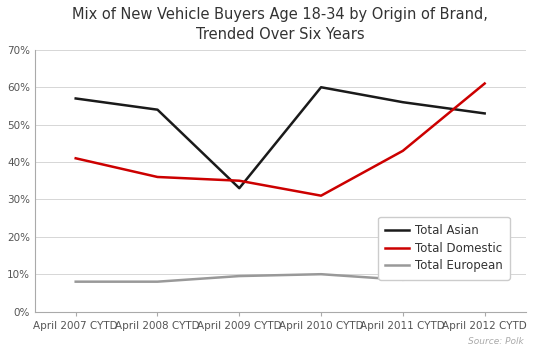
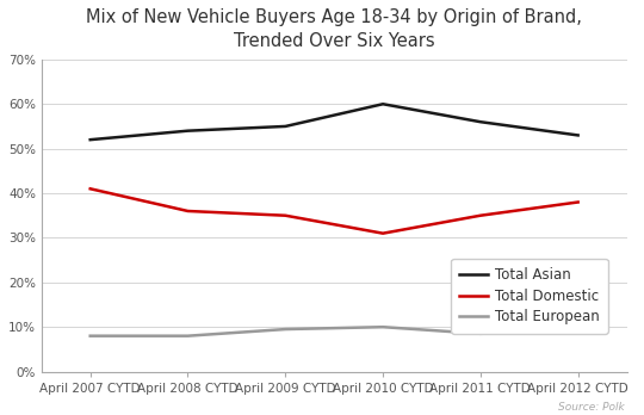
Total Asian/April 2007 CYTD: 57% -> 52%
Total Asian/April 2009 CYTD: 33% -> 55%
Total Domestic/April 2011 CYTD: 43% -> 35%
Total Domestic/April 2012 CYTD: 61% -> 38%
